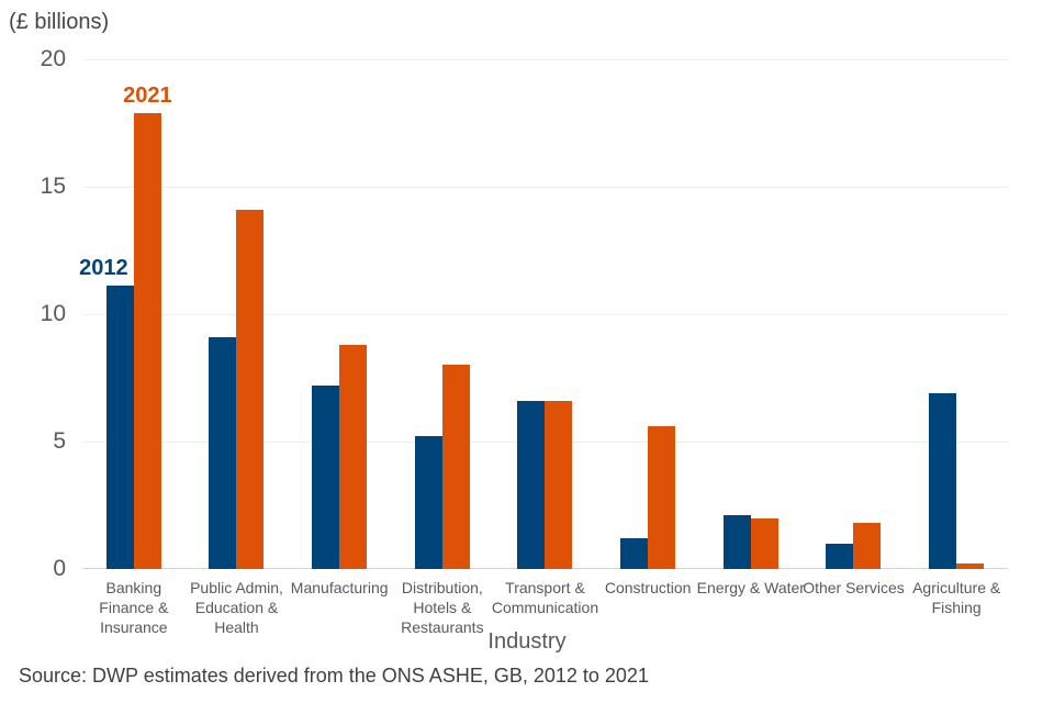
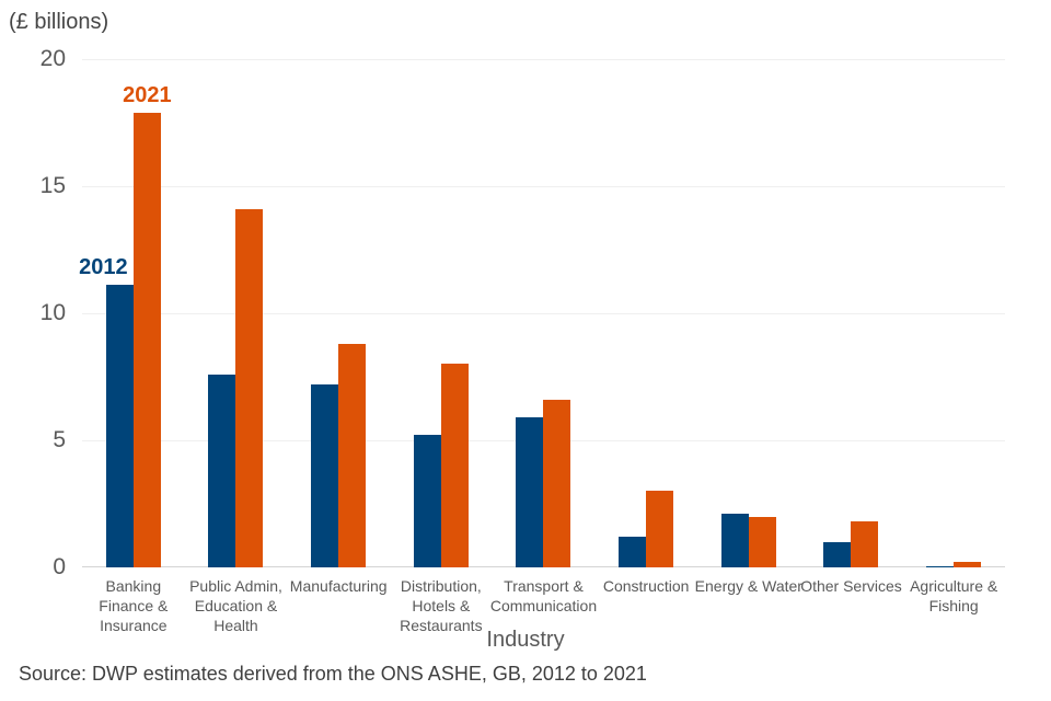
2012/Public Admin, Education & Health: 9.1 -> 7.6
2012/Transport & Communication: 6.6 -> 5.9
2021/Construction: 5.6 -> 3.0
2012/Agriculture & Fishing: 6.9 -> 0.1
